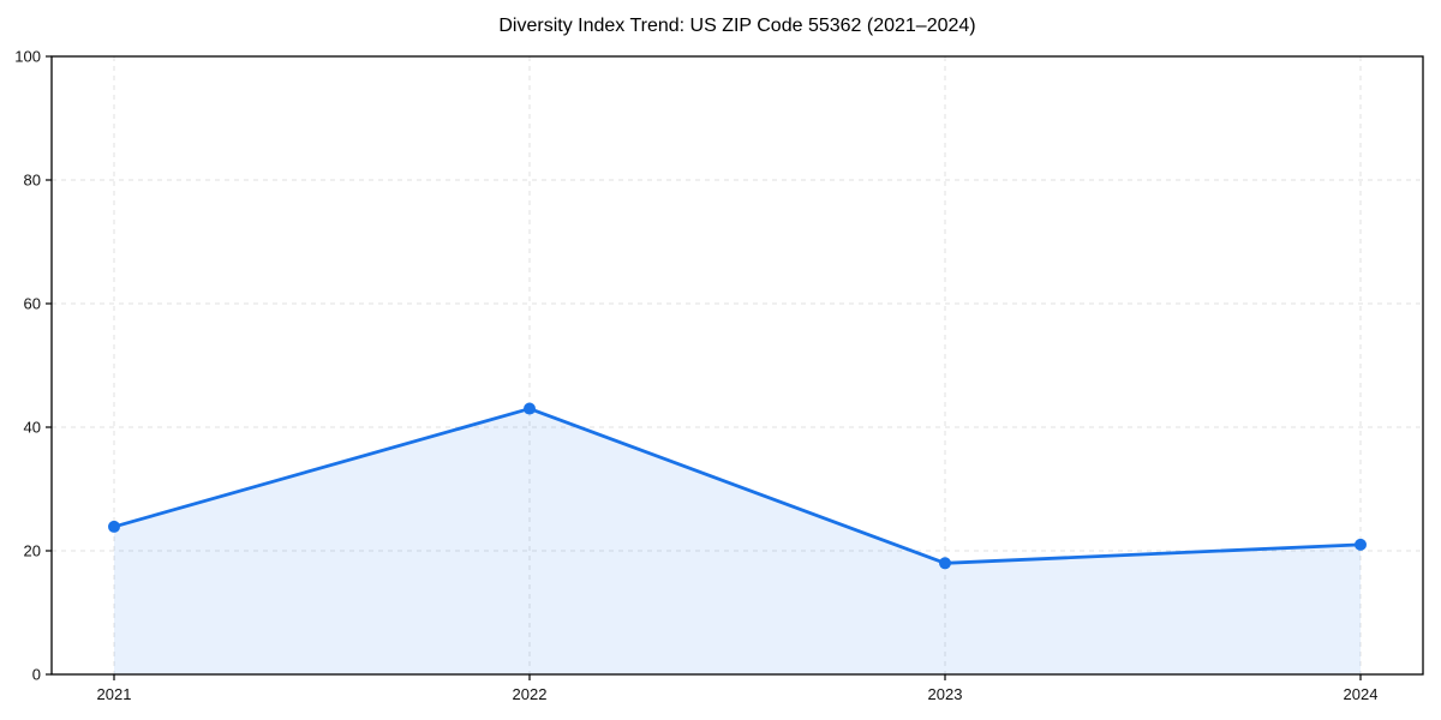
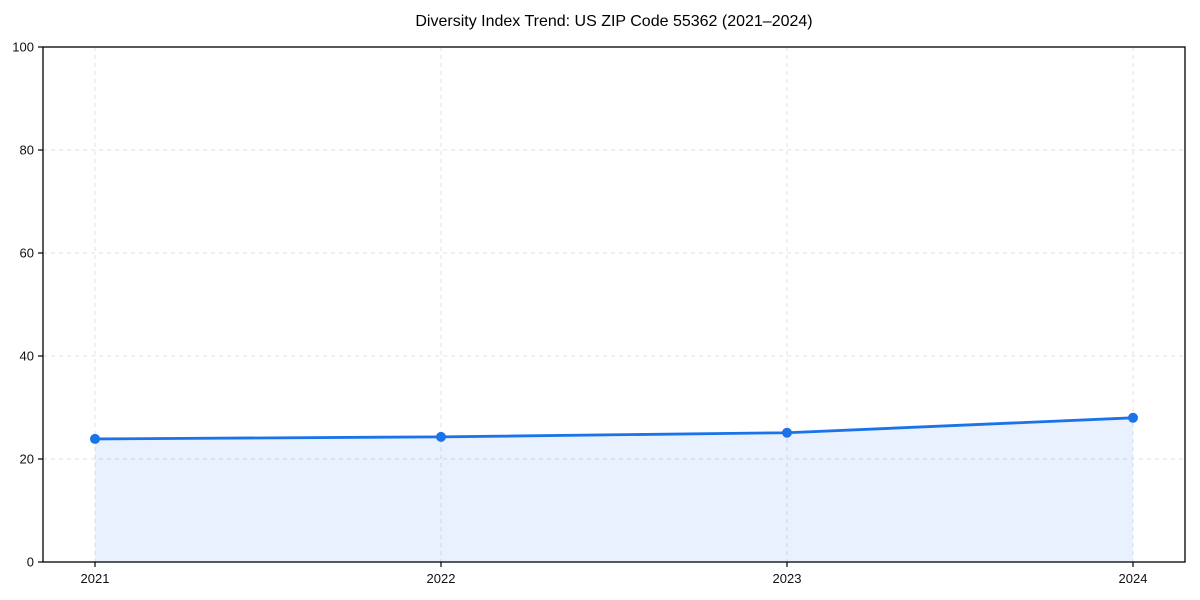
2022: 43 -> 24
2023: 18 -> 25
2024: 21 -> 28
